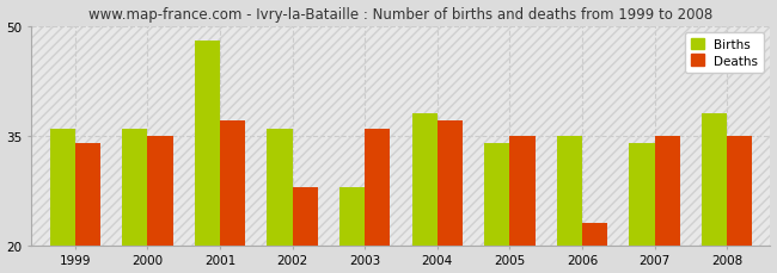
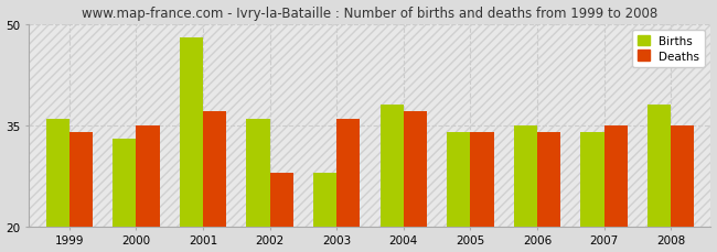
Births/2000: 36 -> 33
Deaths/2005: 35 -> 34
Deaths/2006: 23 -> 34
